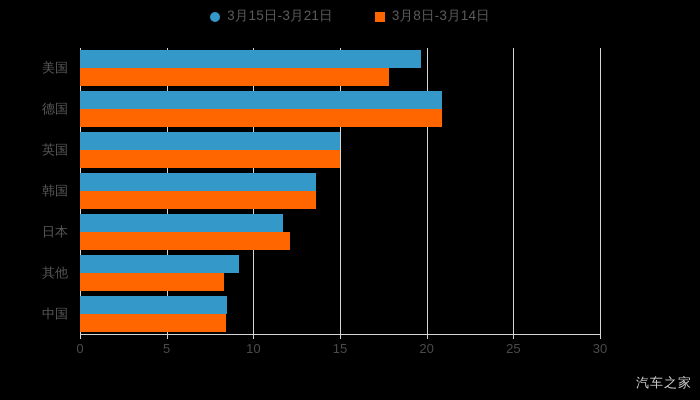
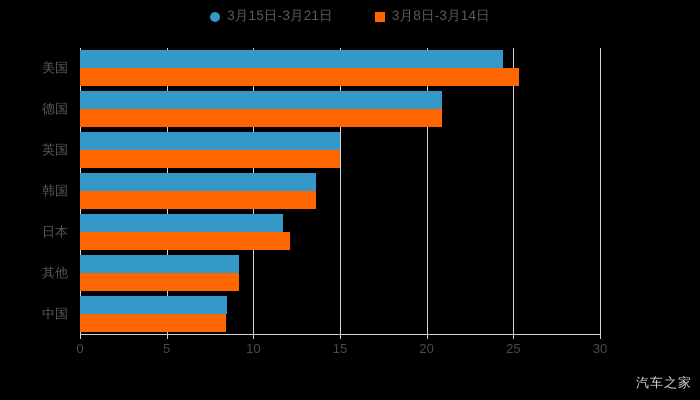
3月15日-3月21日/美国: 19.7 -> 24.4
3月8日-3月14日/美国: 17.8 -> 25.3
3月8日-3月14日/其他: 8.3 -> 9.2
